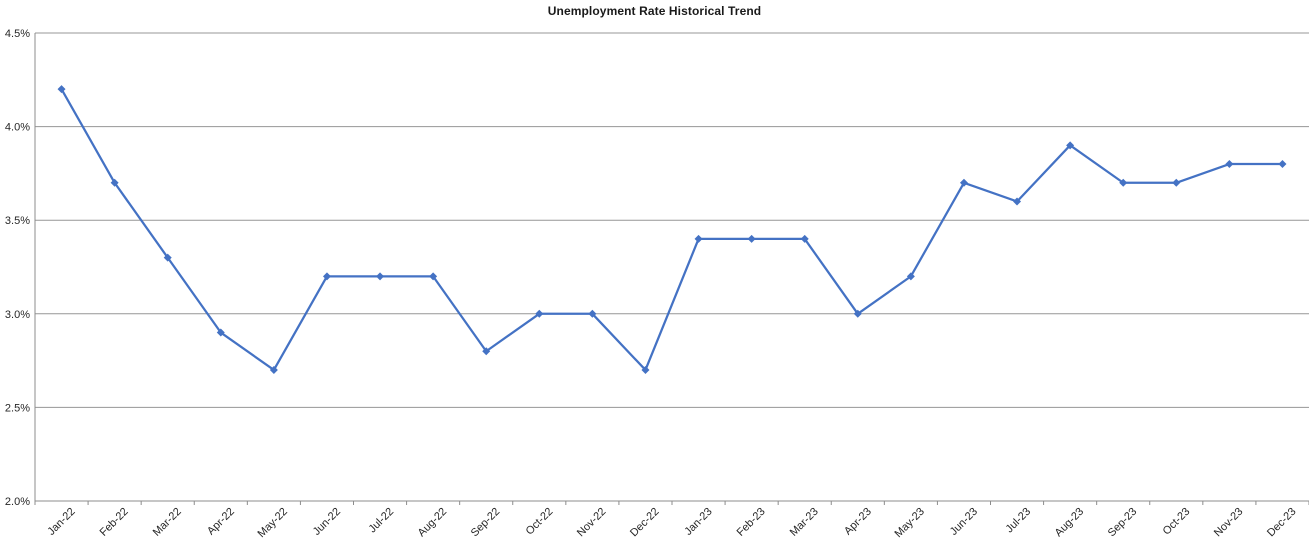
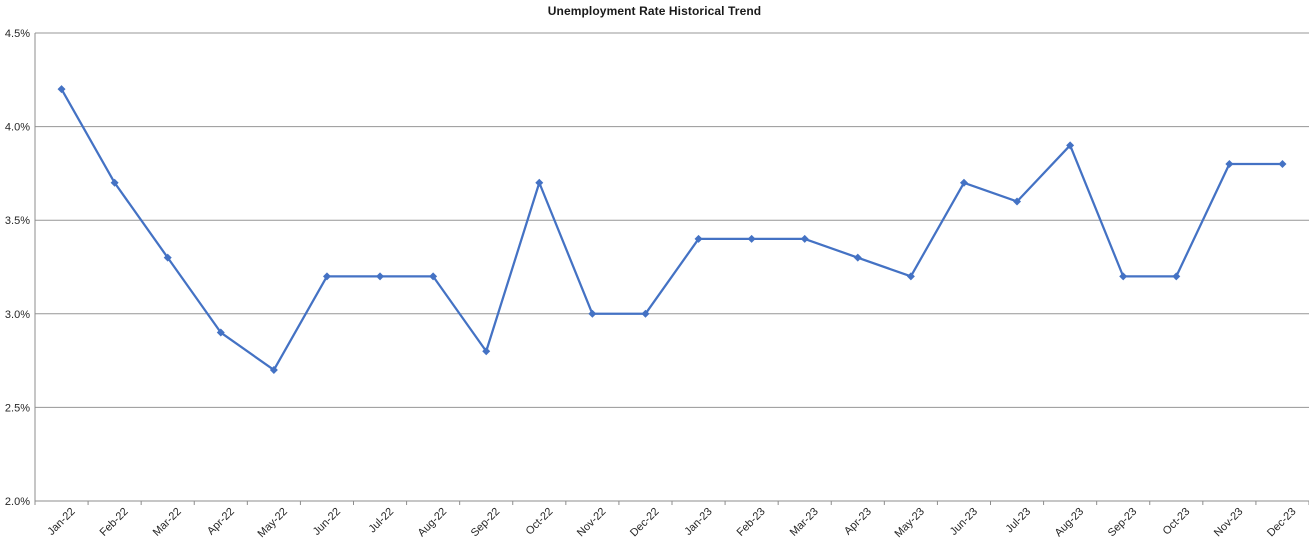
Oct-22: 3.0% -> 3.7%
Dec-22: 2.7% -> 3.0%
Apr-23: 3.0% -> 3.3%
Sep-23: 3.7% -> 3.2%
Oct-23: 3.7% -> 3.2%
